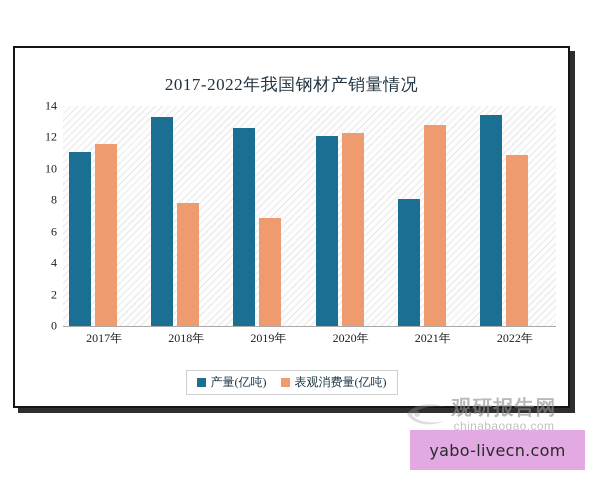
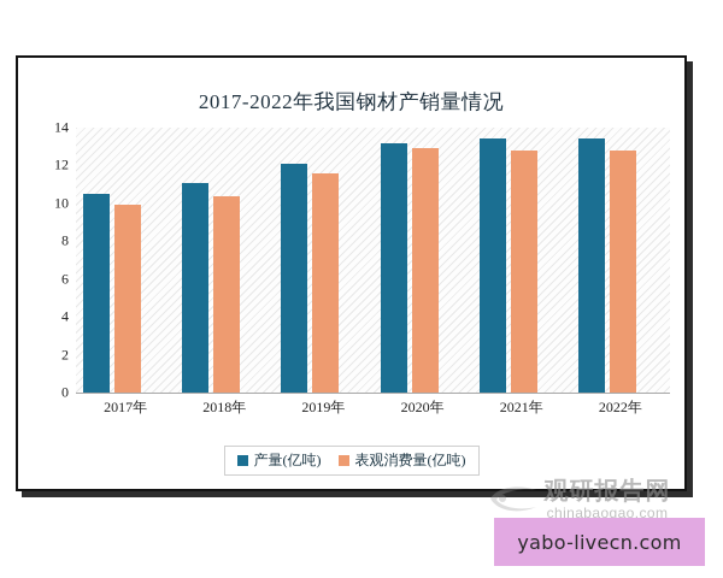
产量(亿吨)/2017年: 11.1 -> 10.5
表观消费量(亿吨)/2017年: 11.6 -> 9.9
产量(亿吨)/2018年: 13.3 -> 11.1
表观消费量(亿吨)/2018年: 7.8 -> 10.4
产量(亿吨)/2019年: 12.6 -> 12.1
表观消费量(亿吨)/2019年: 6.9 -> 11.6
产量(亿吨)/2020年: 12.1 -> 13.2
表观消费量(亿吨)/2020年: 12.3 -> 12.9
产量(亿吨)/2021年: 8.1 -> 13.4
表观消费量(亿吨)/2022年: 10.9 -> 12.8
